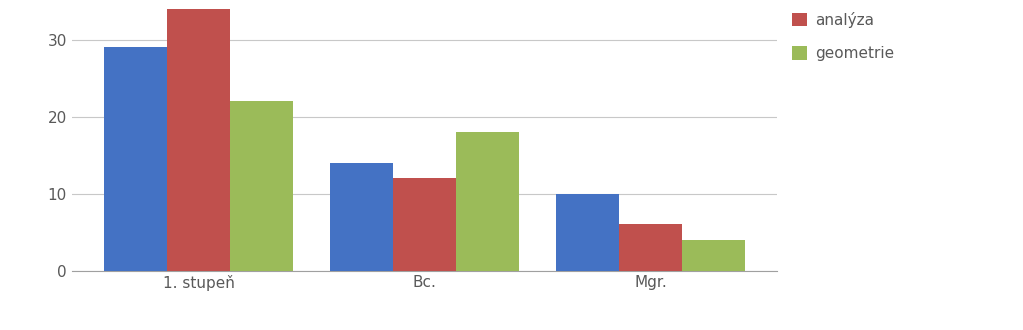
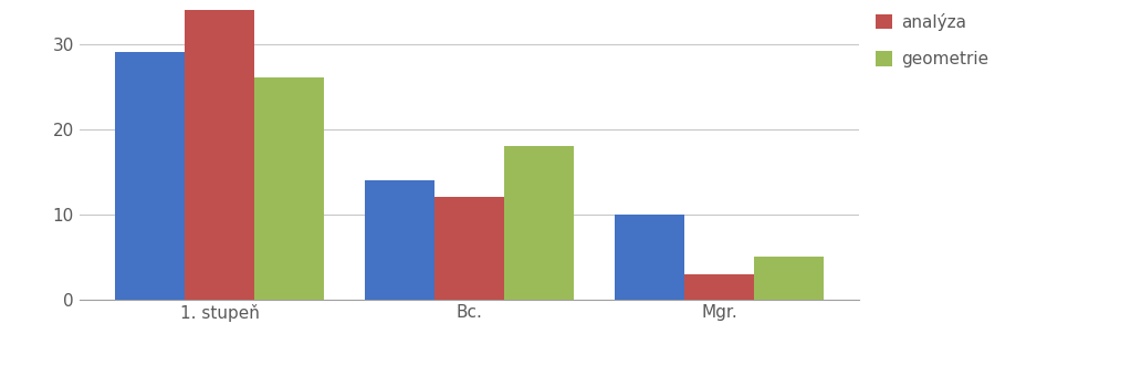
geometrie/1. stupeň: 22 -> 26
analýza/Mgr.: 6 -> 3
geometrie/Mgr.: 4 -> 5
